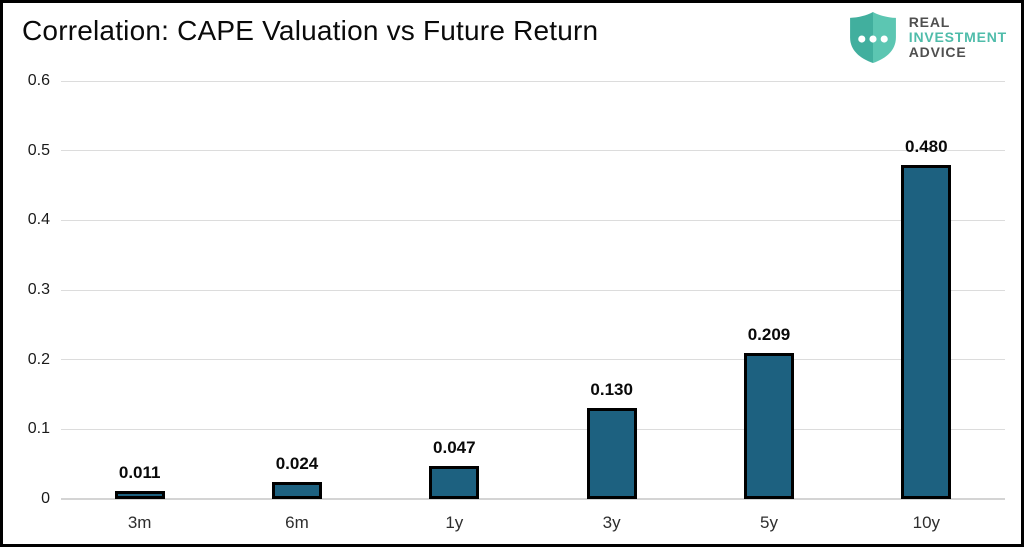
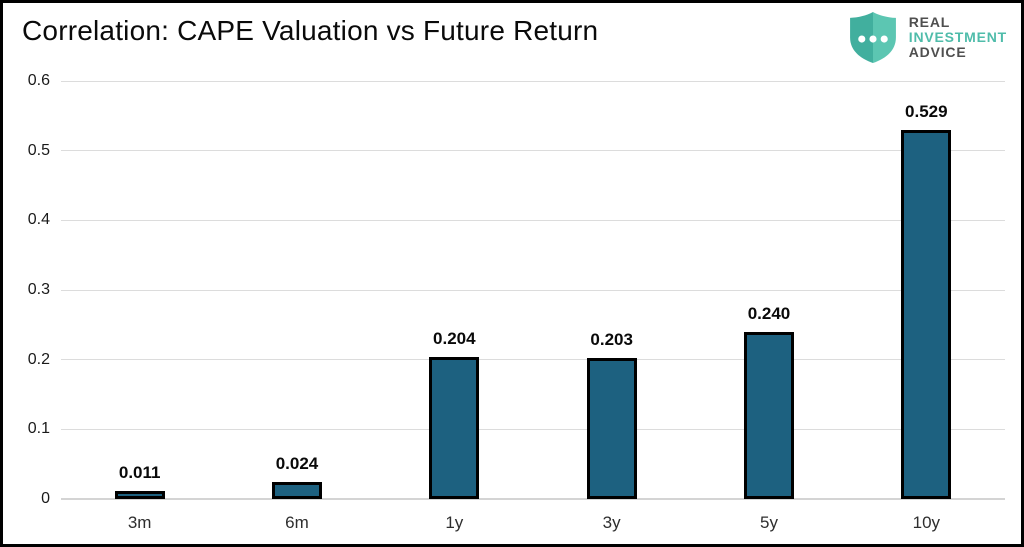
1y: 0.047 -> 0.204
3y: 0.130 -> 0.203
5y: 0.209 -> 0.240
10y: 0.480 -> 0.529
